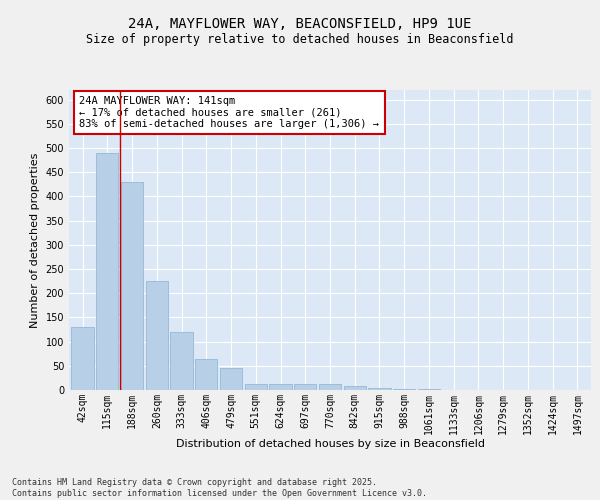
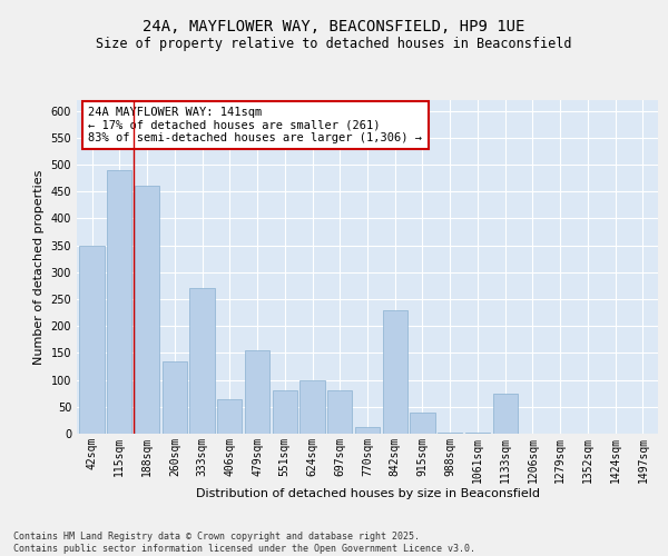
42sqm: 130 -> 350
188sqm: 430 -> 460
260sqm: 225 -> 135
333sqm: 120 -> 270
479sqm: 45 -> 155
551sqm: 13 -> 80
624sqm: 12 -> 100
697sqm: 13 -> 80
842sqm: 8 -> 230
915sqm: 5 -> 40
1133sqm: 1 -> 75
